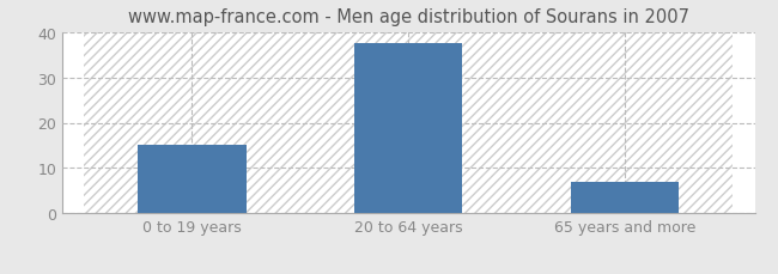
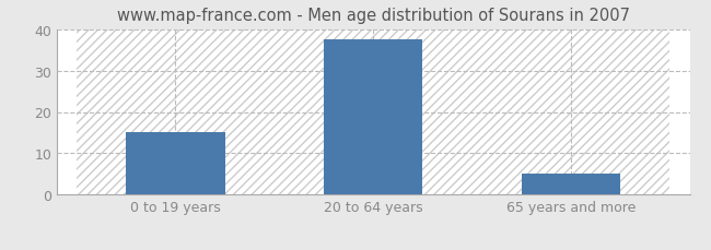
65 years and more: 7.0 -> 5.0
